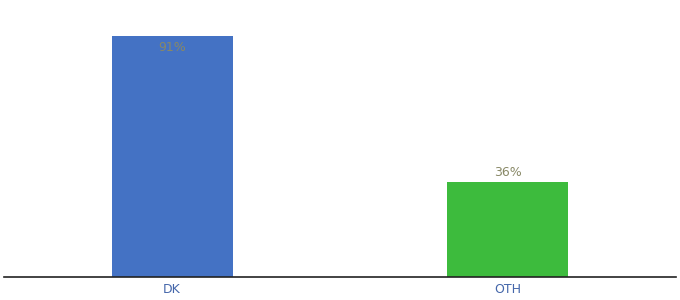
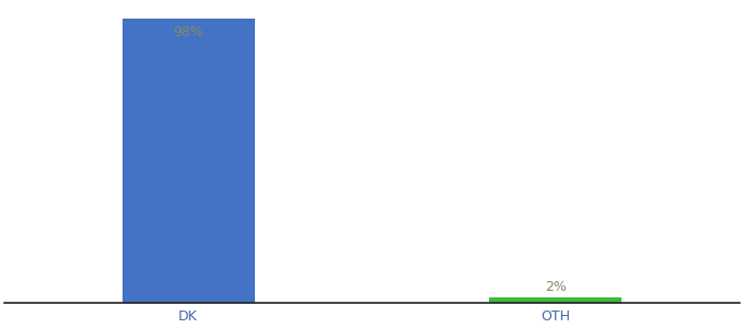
DK: 91% -> 98%
OTH: 36% -> 2%
